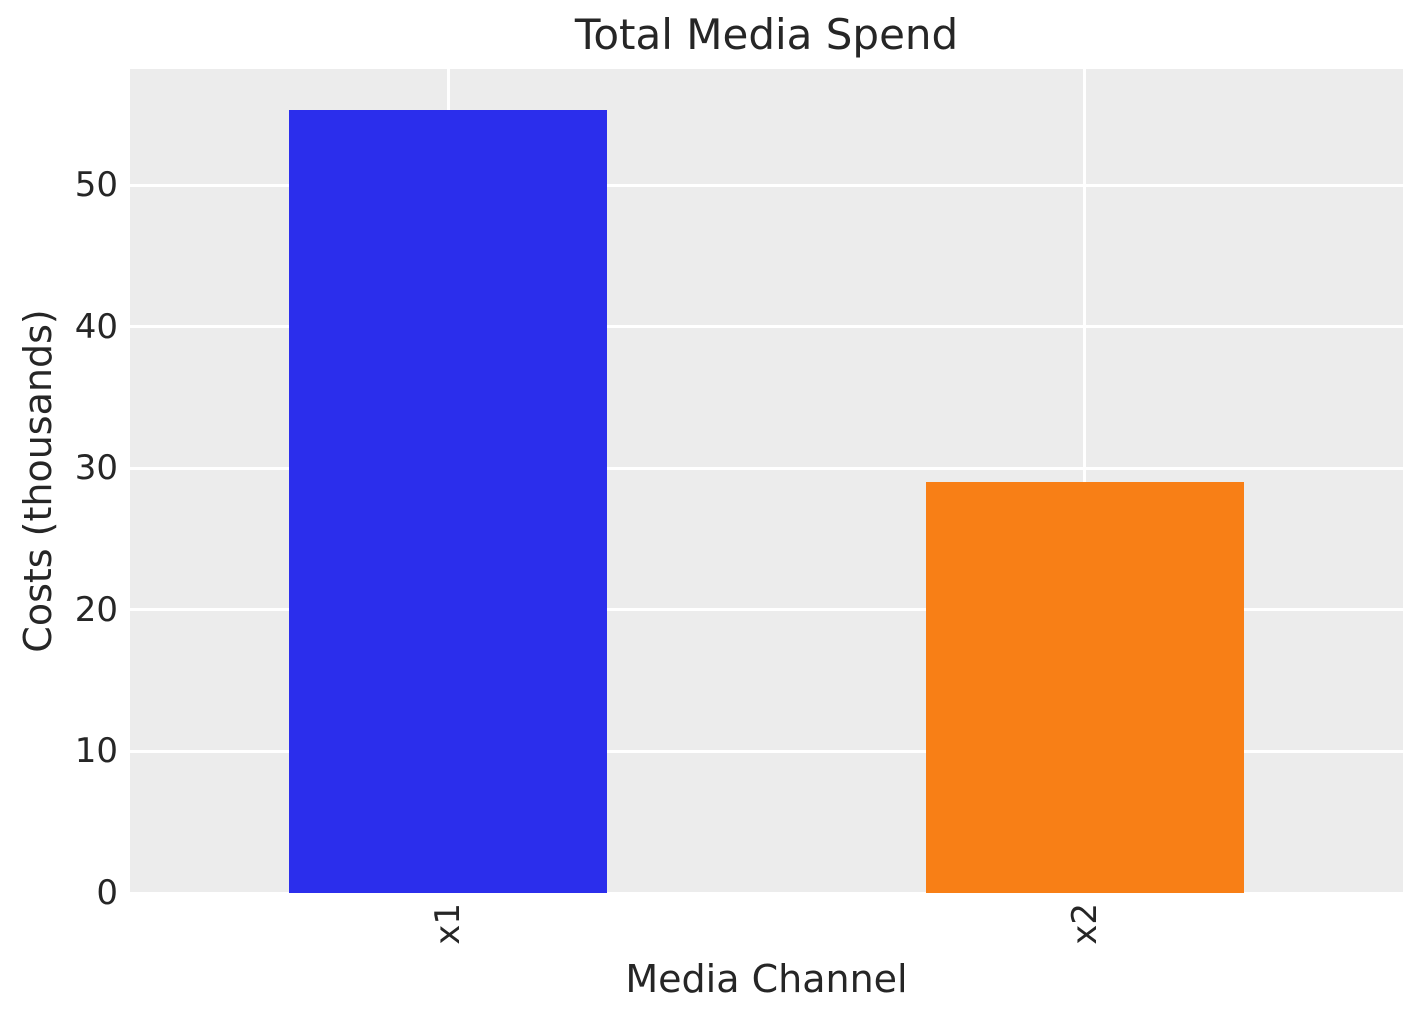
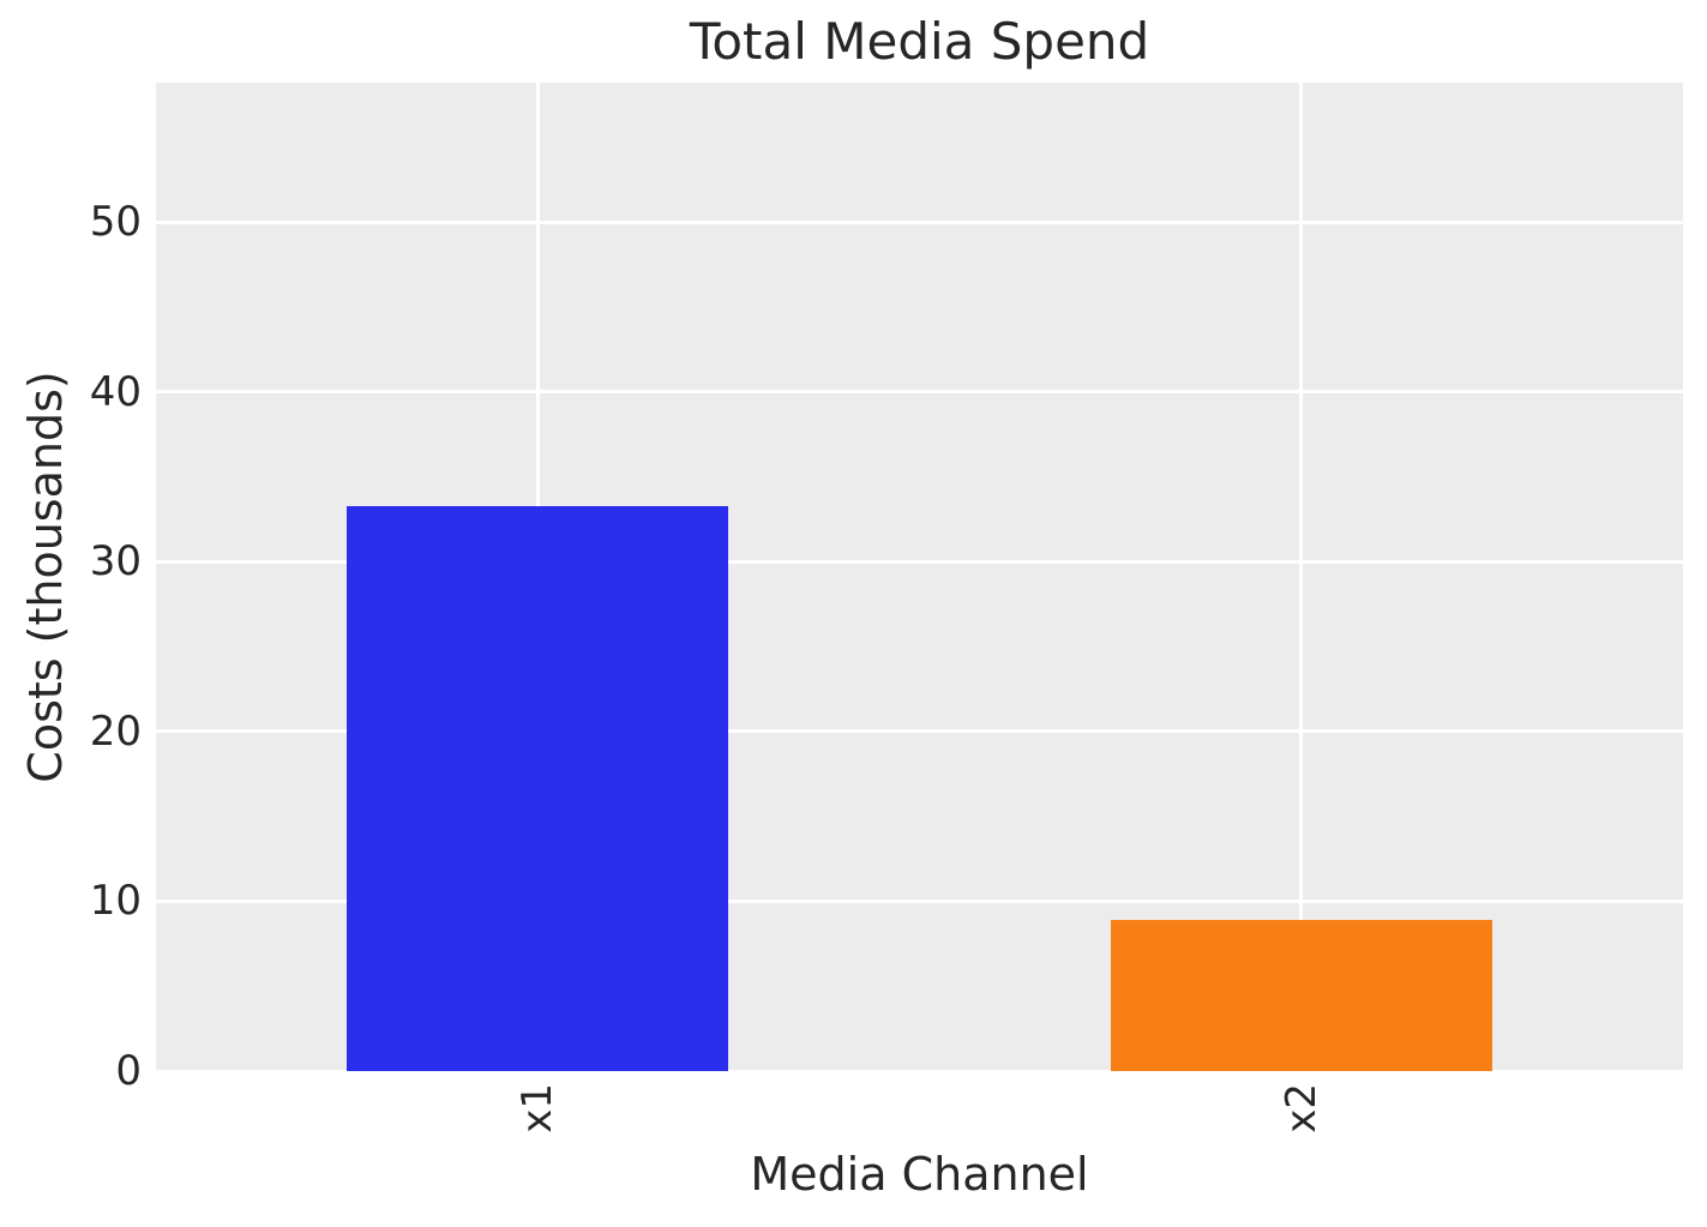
x1: 55.3 -> 33.3
x2: 29.0 -> 8.9
